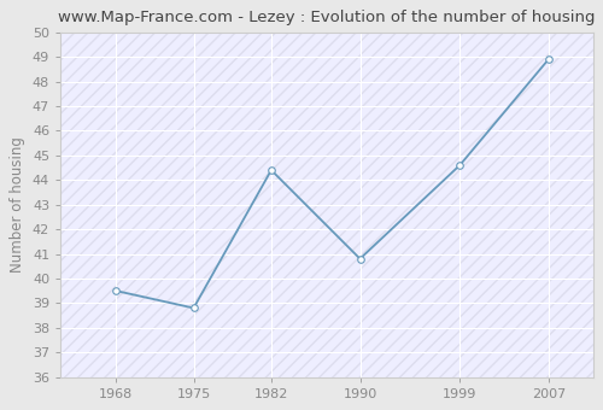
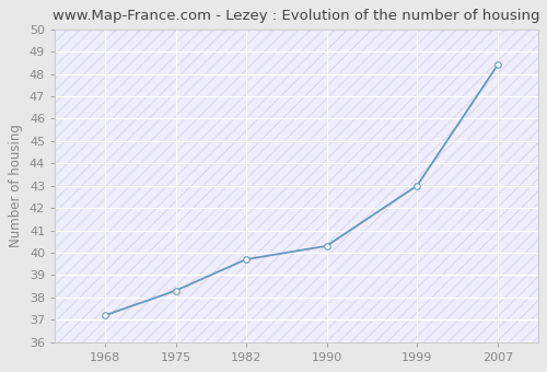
1968: 39.5 -> 37.2
1975: 38.8 -> 38.3
1982: 44.4 -> 39.7
1990: 40.8 -> 40.3
1999: 44.6 -> 43.0
2007: 48.9 -> 48.4
